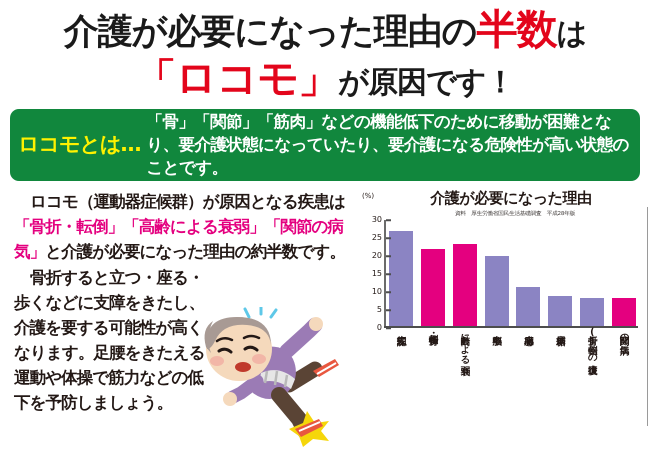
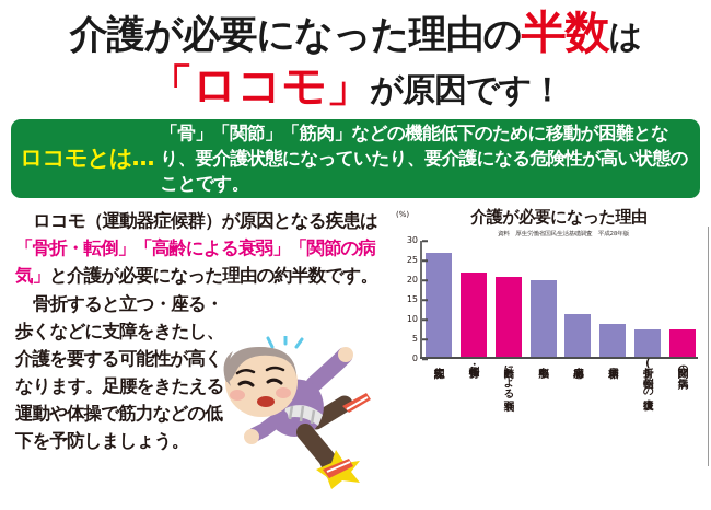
高齢による衰弱: 23 -> 20
骨折(転倒)の後遺症: 8 -> 7
関節の病気: 8 -> 7
